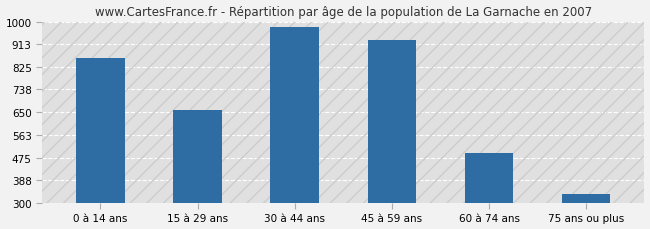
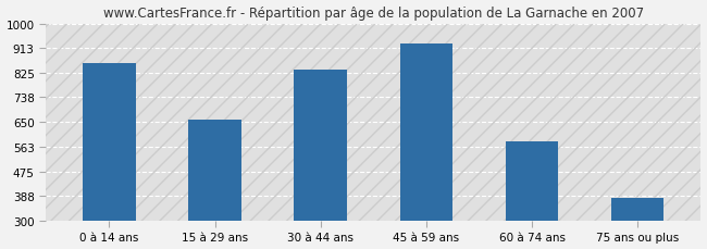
30 à 44 ans: 980 -> 835
60 à 74 ans: 492 -> 580
75 ans ou plus: 335 -> 380
